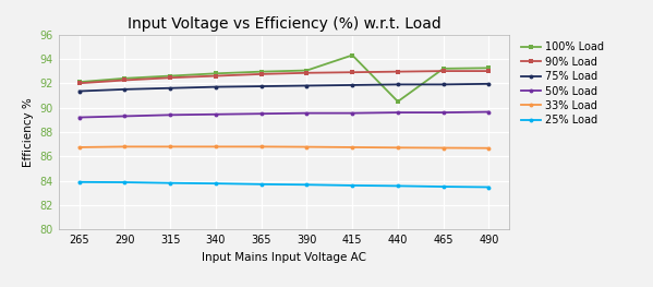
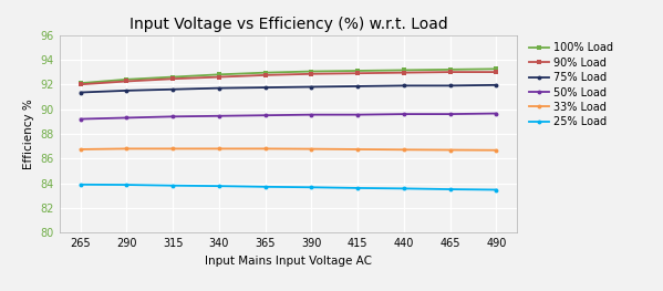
100% Load/415: 94.3 -> 93.1
100% Load/440: 90.5 -> 93.2
